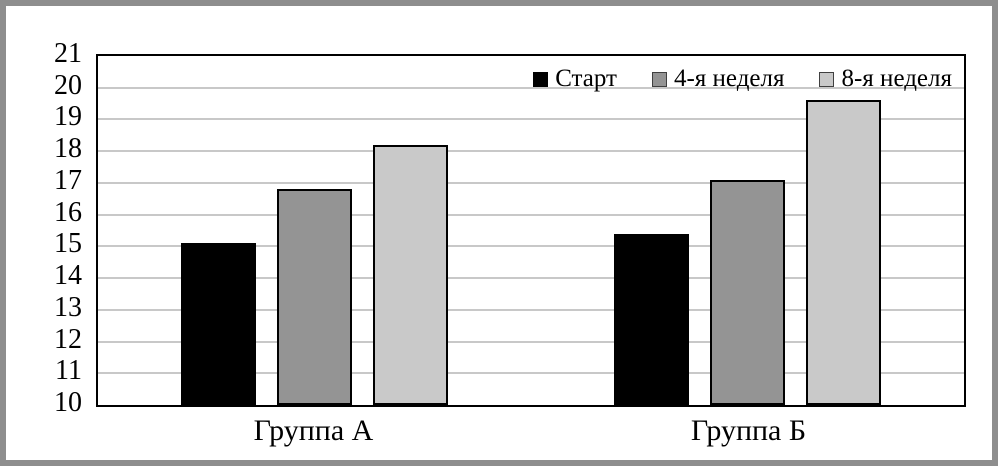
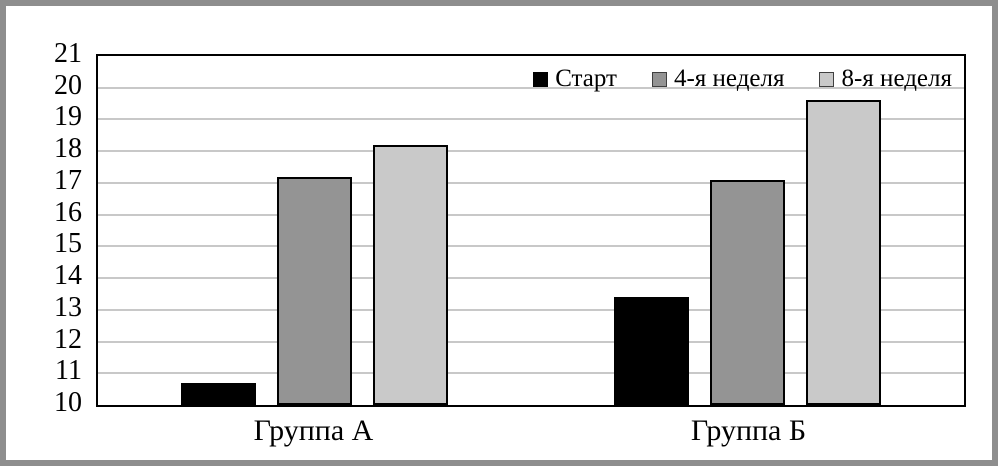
Старт/Группа А: 15.1 -> 10.7
4-я неделя/Группа А: 16.8 -> 17.2
Старт/Группа Б: 15.4 -> 13.4
